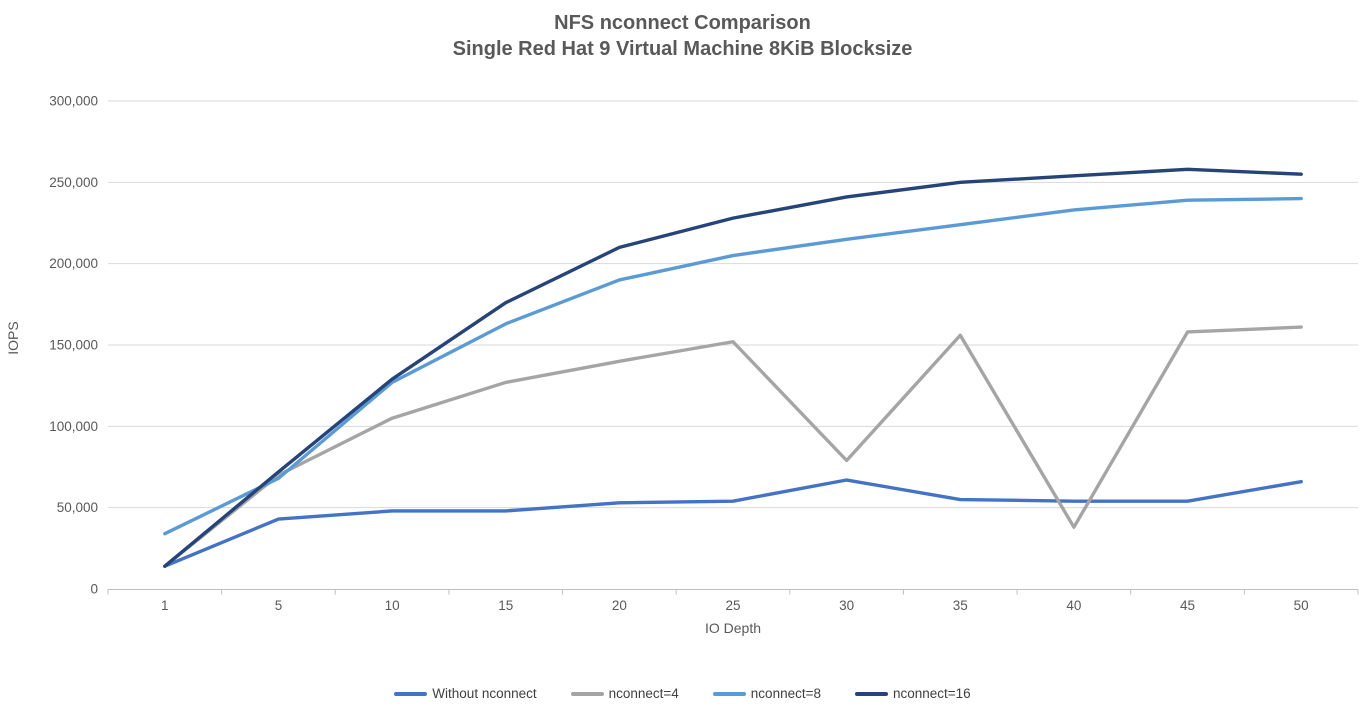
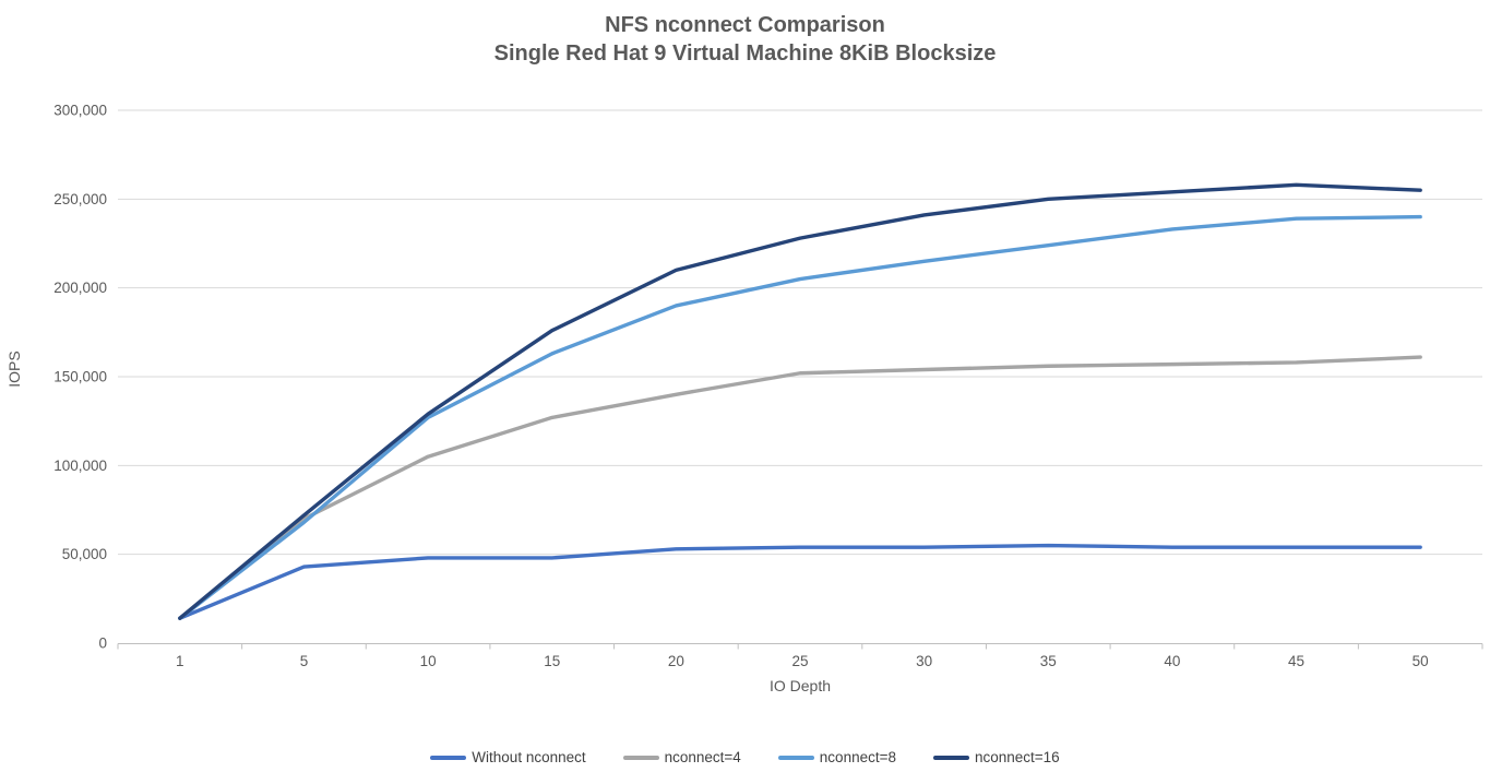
nconnect=8/1: 34000 -> 14000
Without nconnect/30: 67000 -> 54000
nconnect=4/30: 79000 -> 154000
nconnect=4/40: 38000 -> 157000
Without nconnect/50: 66000 -> 54000
